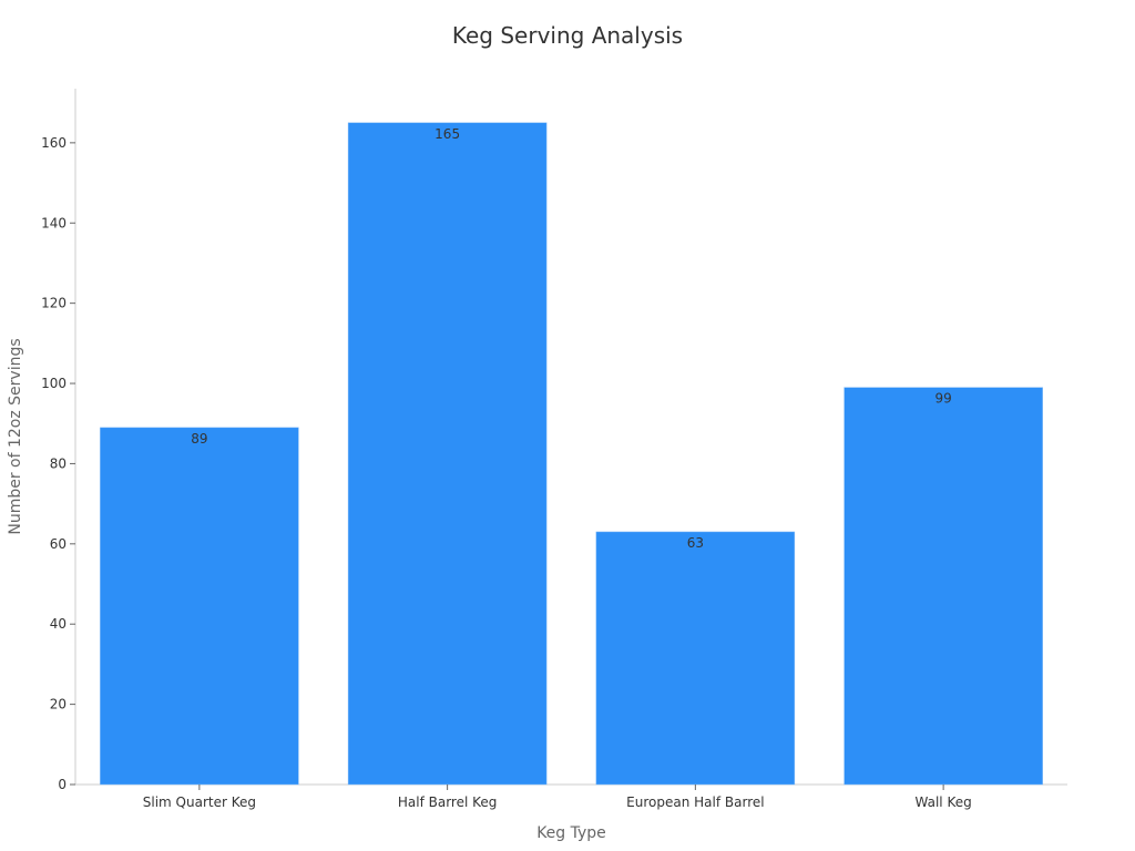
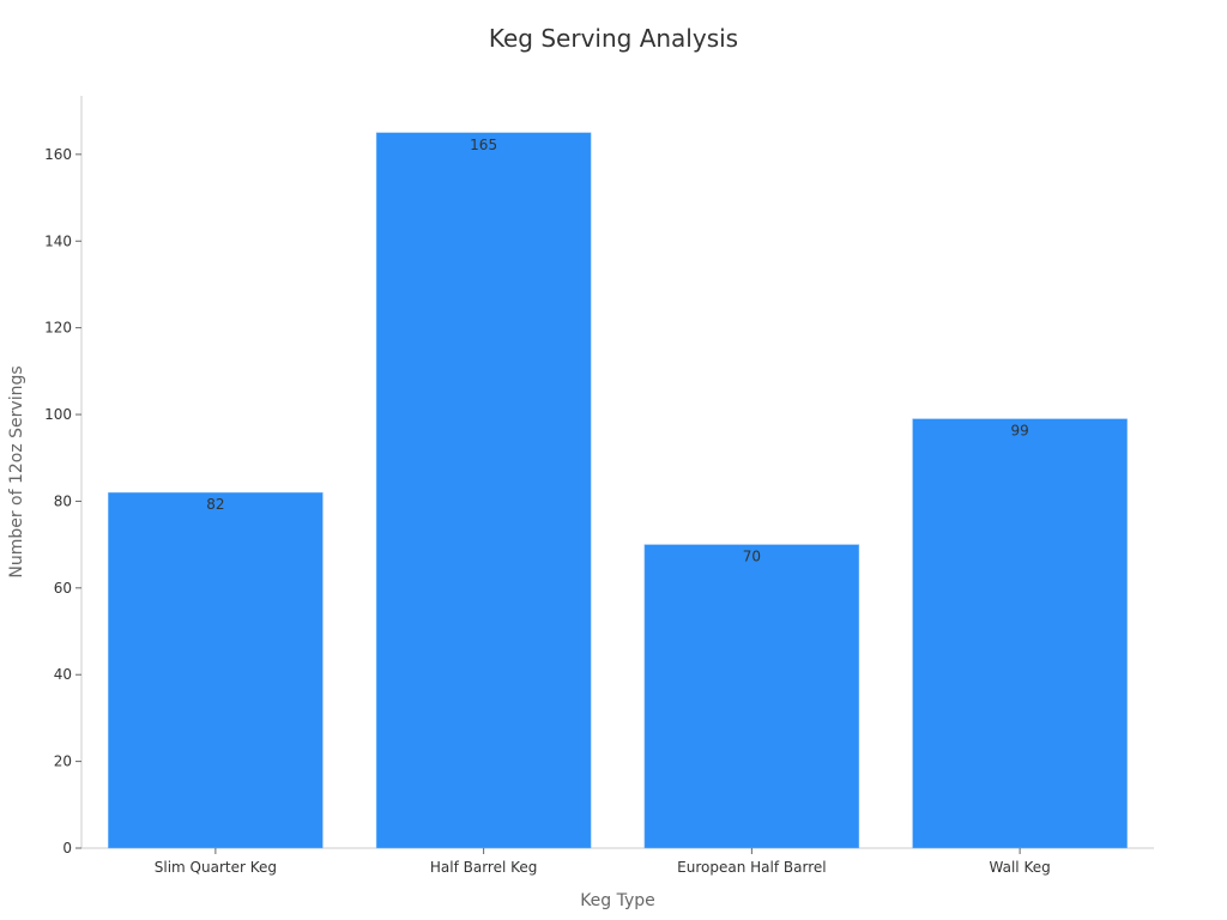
Slim Quarter Keg: 89 -> 82
European Half Barrel: 63 -> 70
